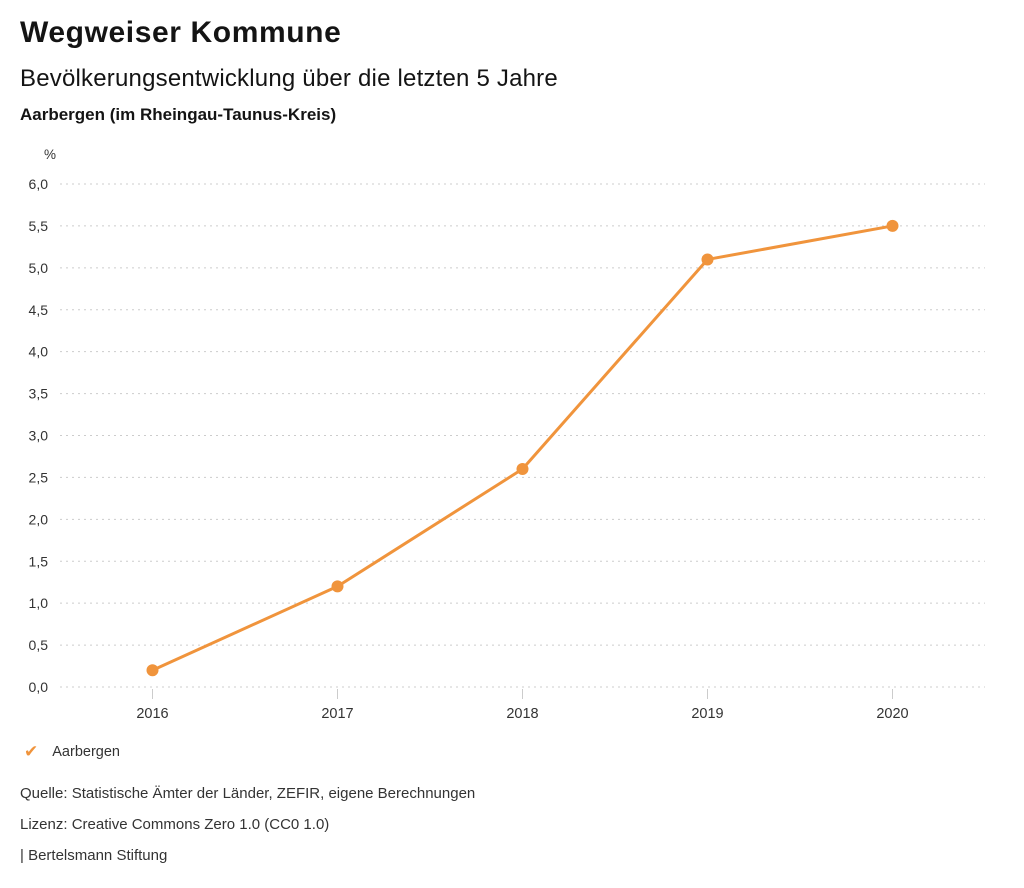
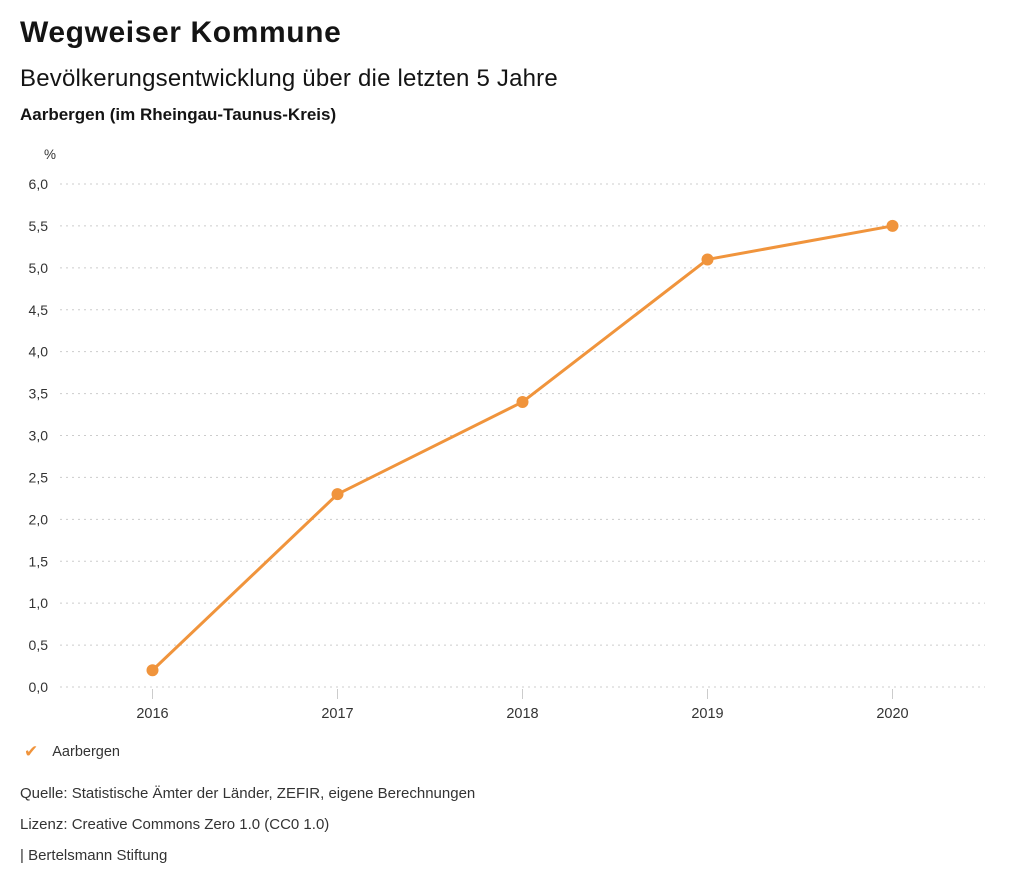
2017: 1,2 -> 2,3
2018: 2,6 -> 3,4
